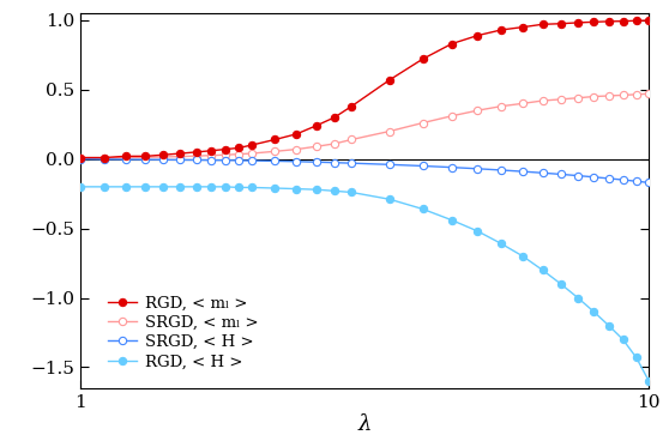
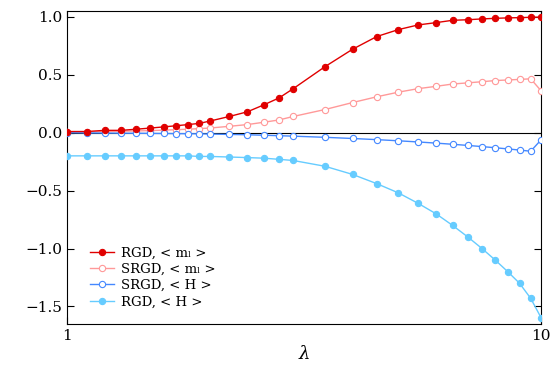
SRGD, < mₗ >/10: 0.47 -> 0.36
SRGD, < H >/10: -0.17 -> -0.06
